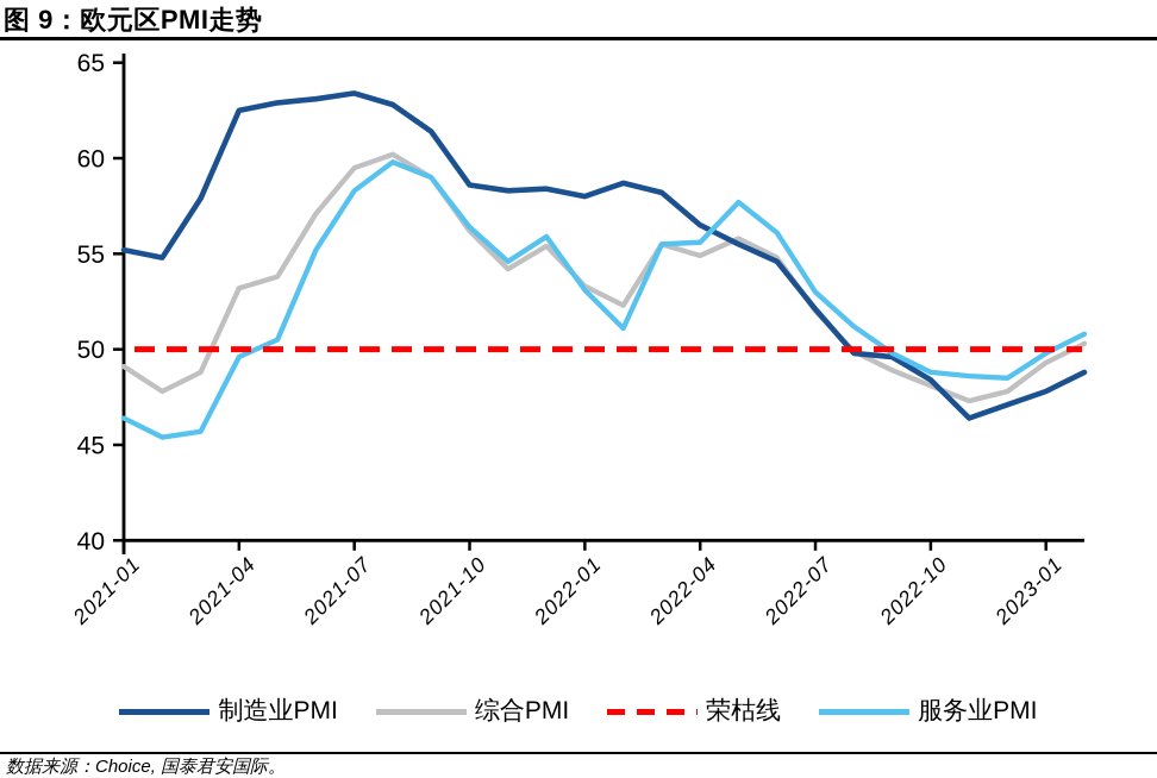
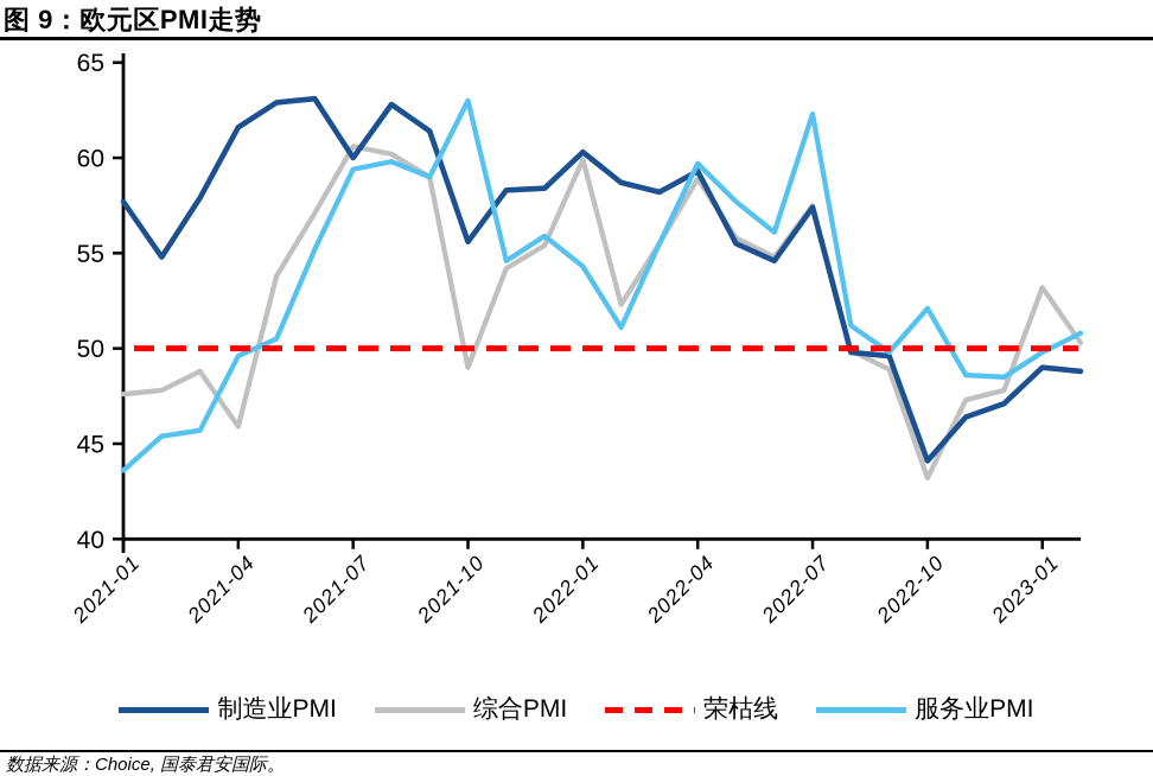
制造业PMI/2021-01: 55.2 -> 57.7
综合PMI/2021-01: 49.1 -> 47.6
服务业PMI/2021-01: 46.4 -> 43.6
制造业PMI/2021-04: 62.5 -> 61.6
综合PMI/2021-04: 53.2 -> 45.9
制造业PMI/2021-07: 63.4 -> 60.0
综合PMI/2021-07: 59.5 -> 60.6
服务业PMI/2021-07: 58.3 -> 59.4
制造业PMI/2021-10: 58.6 -> 55.6
综合PMI/2021-10: 56.2 -> 49.0
服务业PMI/2021-10: 56.4 -> 63.0
制造业PMI/2022-01: 58.0 -> 60.3
综合PMI/2022-01: 53.3 -> 59.9
服务业PMI/2022-01: 53.1 -> 54.3
制造业PMI/2022-04: 56.5 -> 59.3
综合PMI/2022-04: 54.9 -> 58.9
服务业PMI/2022-04: 55.6 -> 59.7
制造业PMI/2022-07: 52.1 -> 57.4
综合PMI/2022-07: 52.0 -> 57.5
服务业PMI/2022-07: 53.0 -> 62.3
制造业PMI/2022-10: 48.4 -> 44.1
综合PMI/2022-10: 48.1 -> 43.2
服务业PMI/2022-10: 48.8 -> 52.1
制造业PMI/2023-01: 47.8 -> 49.0
综合PMI/2023-01: 49.3 -> 53.2
